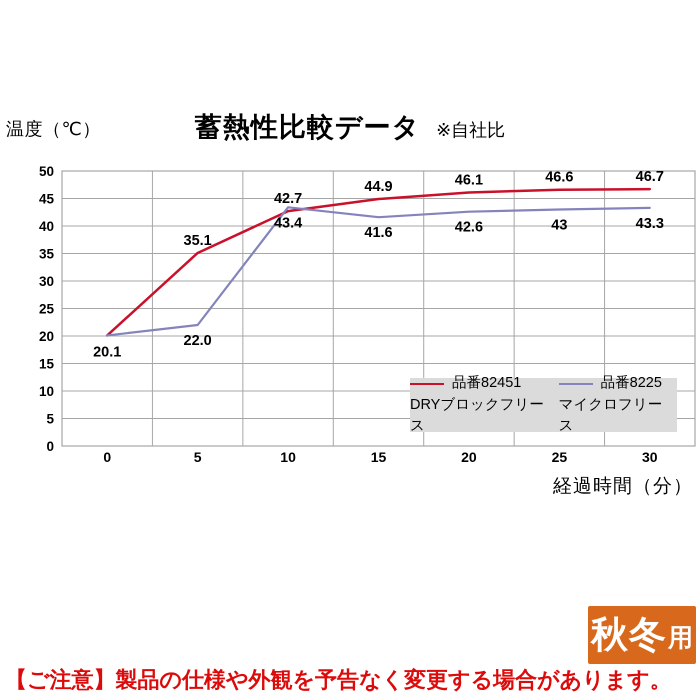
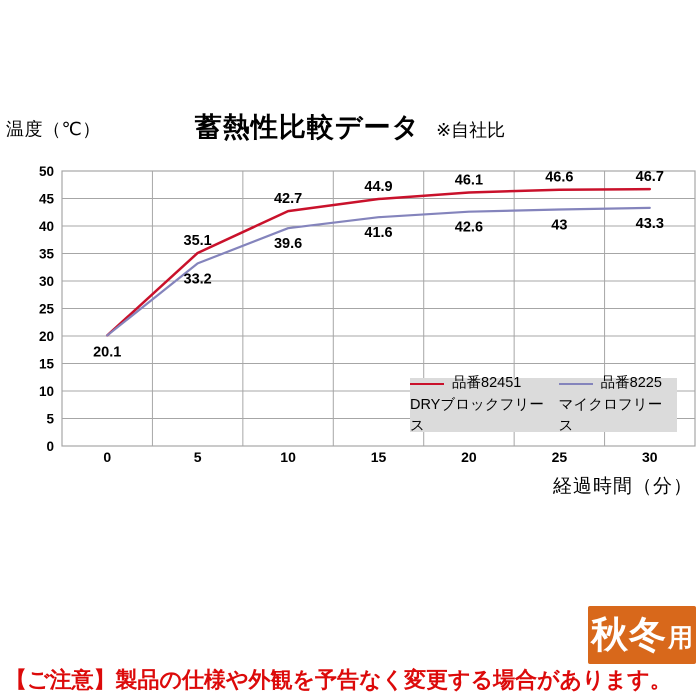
品番8225/5: 22.0 -> 33.2
品番8225/10: 43.4 -> 39.6
